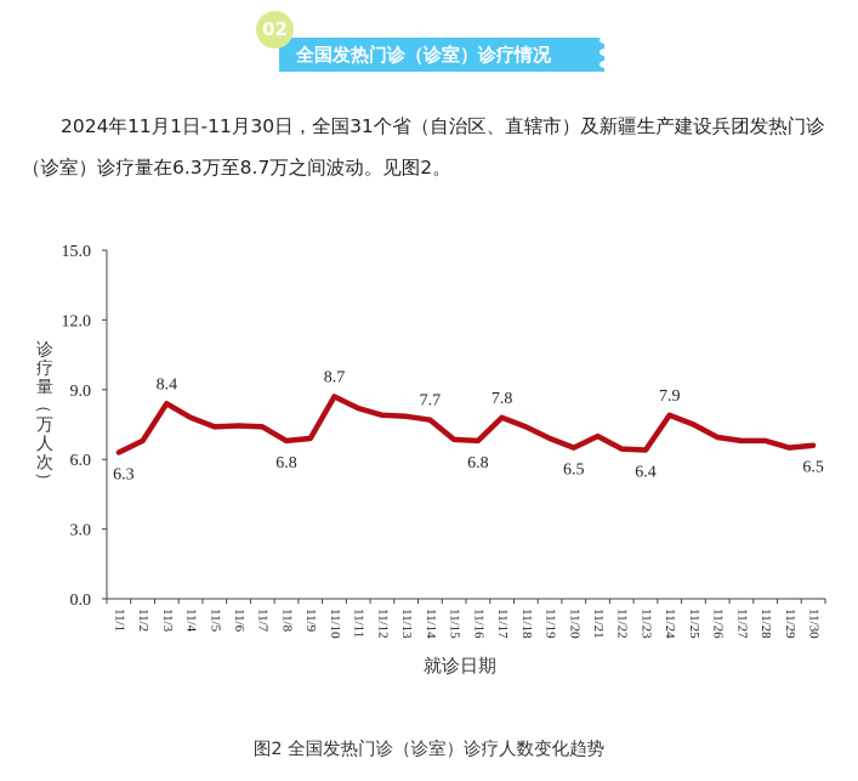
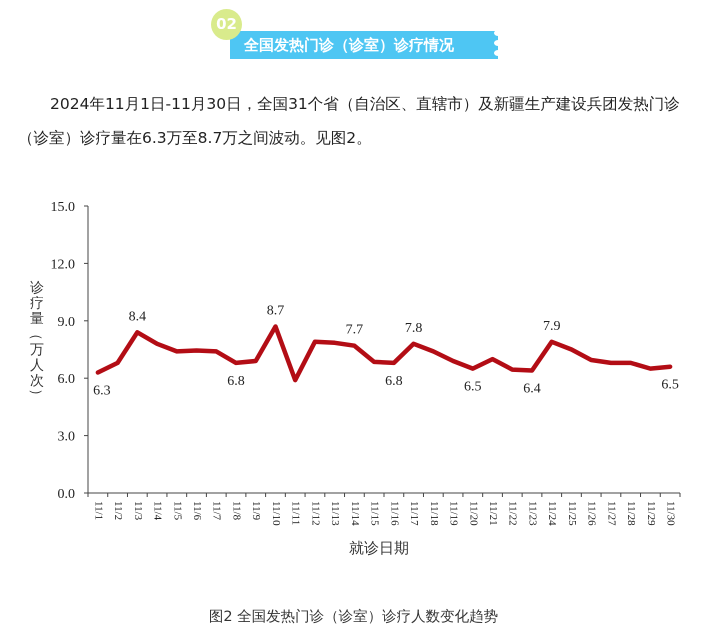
11/11: 8.2 -> 5.9
